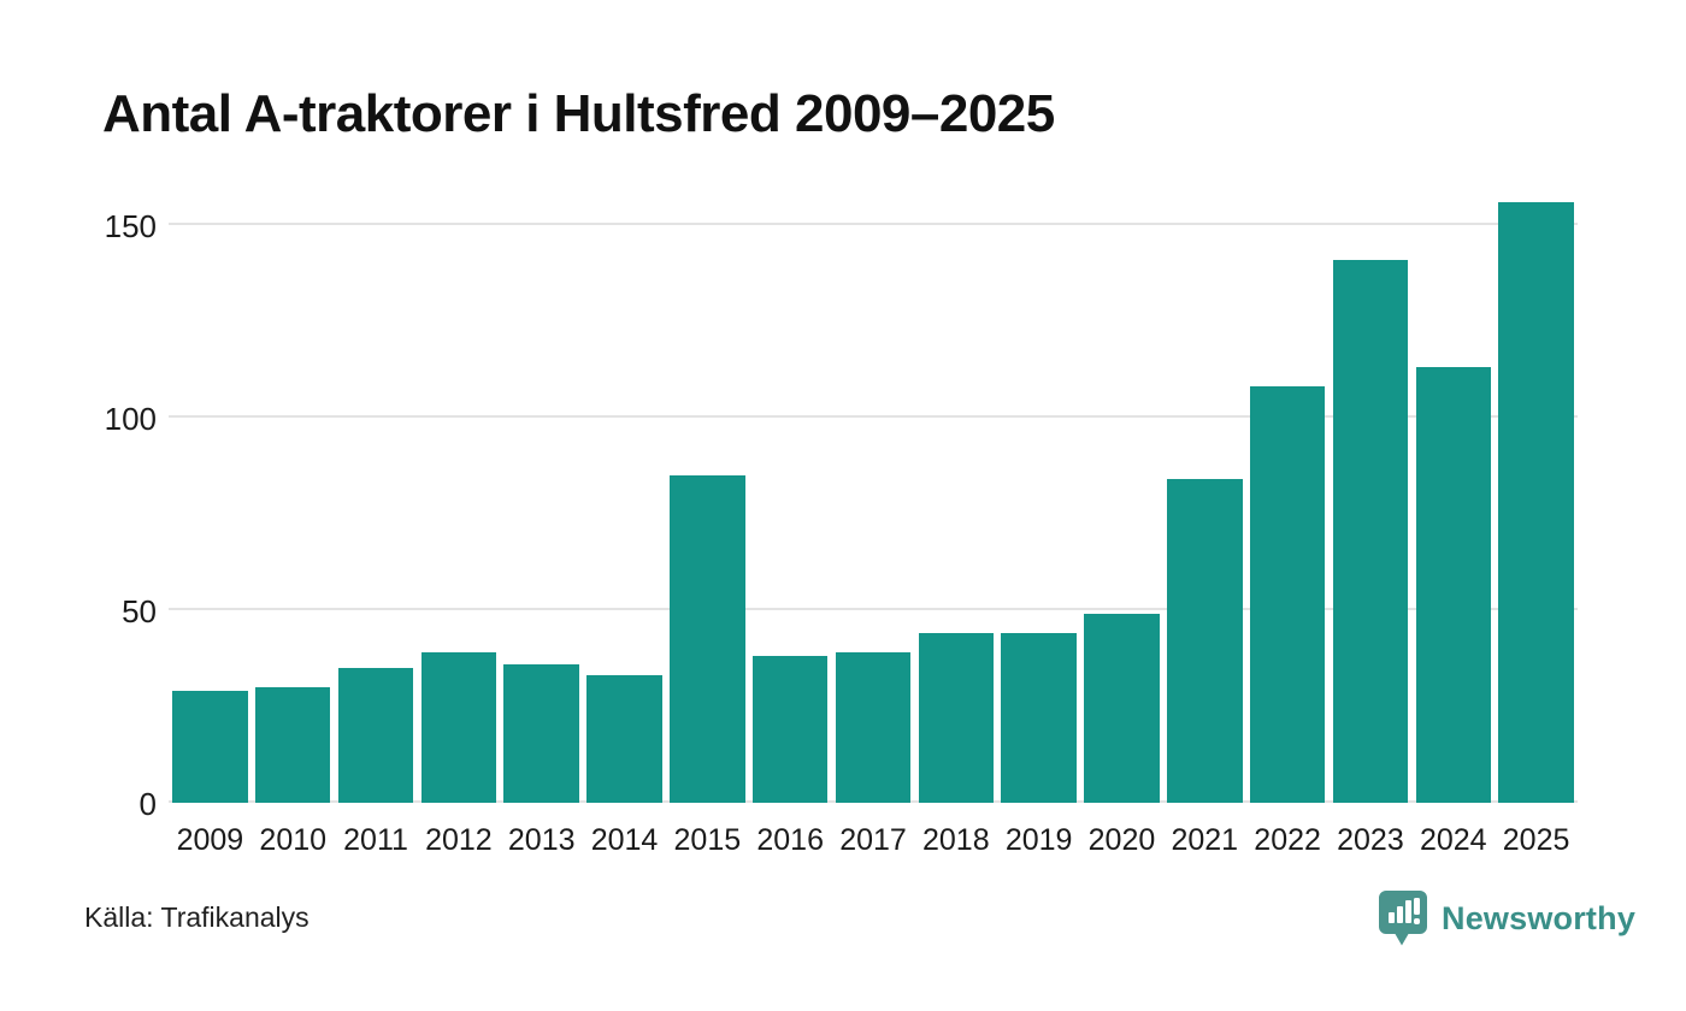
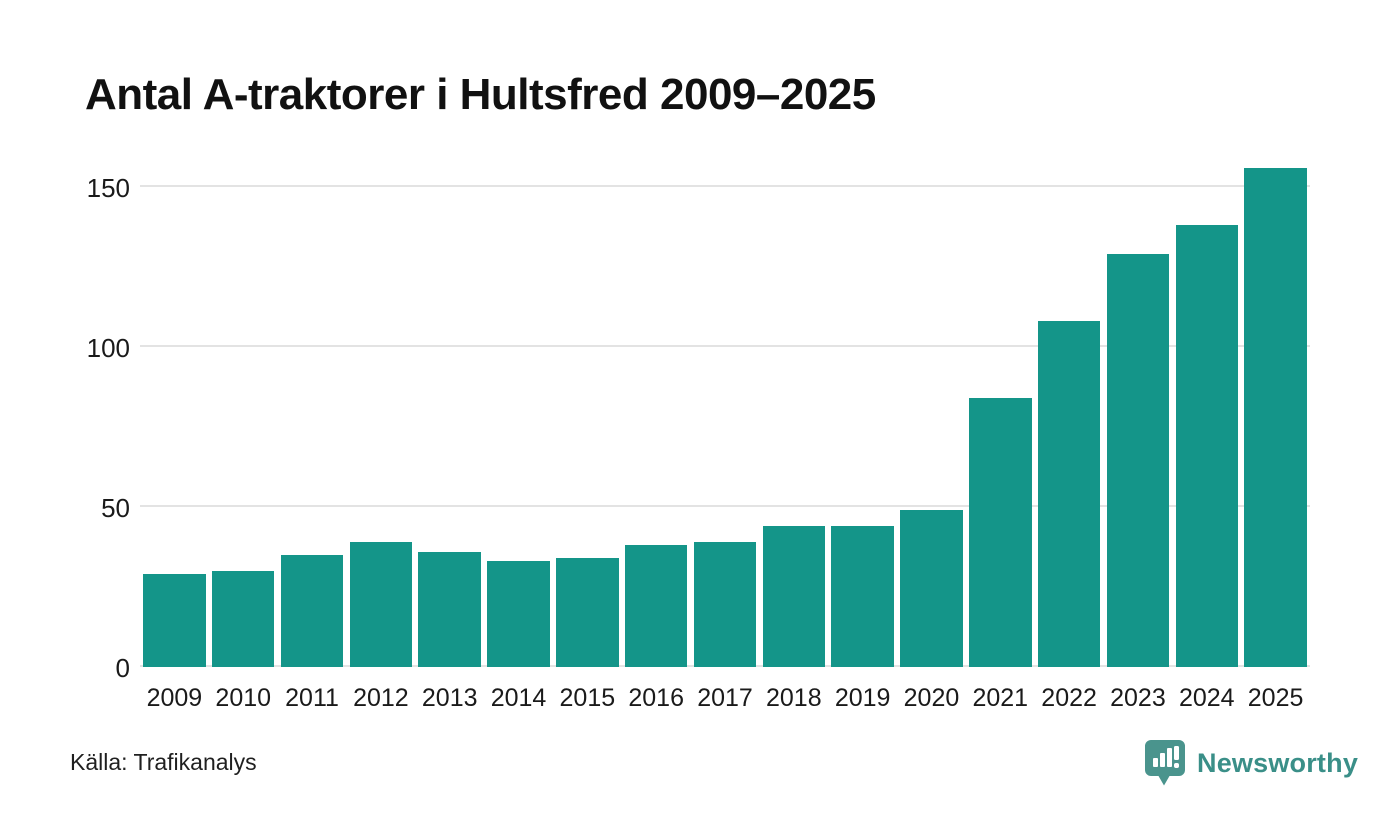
2015: 85 -> 34
2023: 141 -> 129
2024: 113 -> 138
